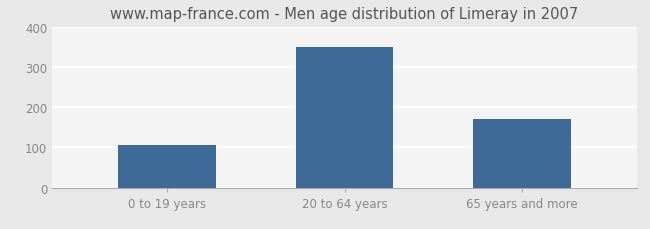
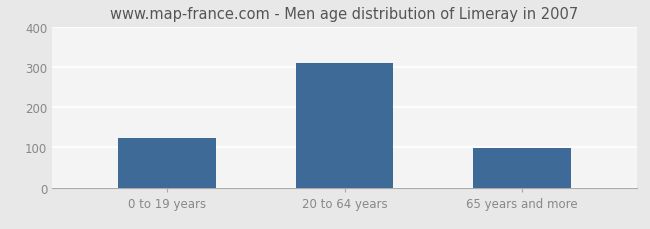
0 to 19 years: 105 -> 124
20 to 64 years: 350 -> 309
65 years and more: 170 -> 99
